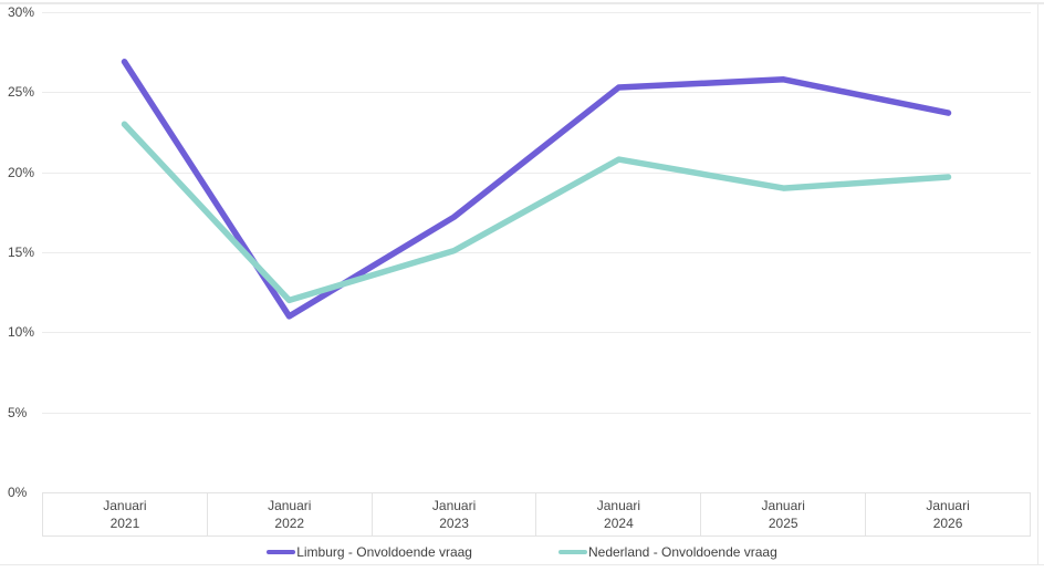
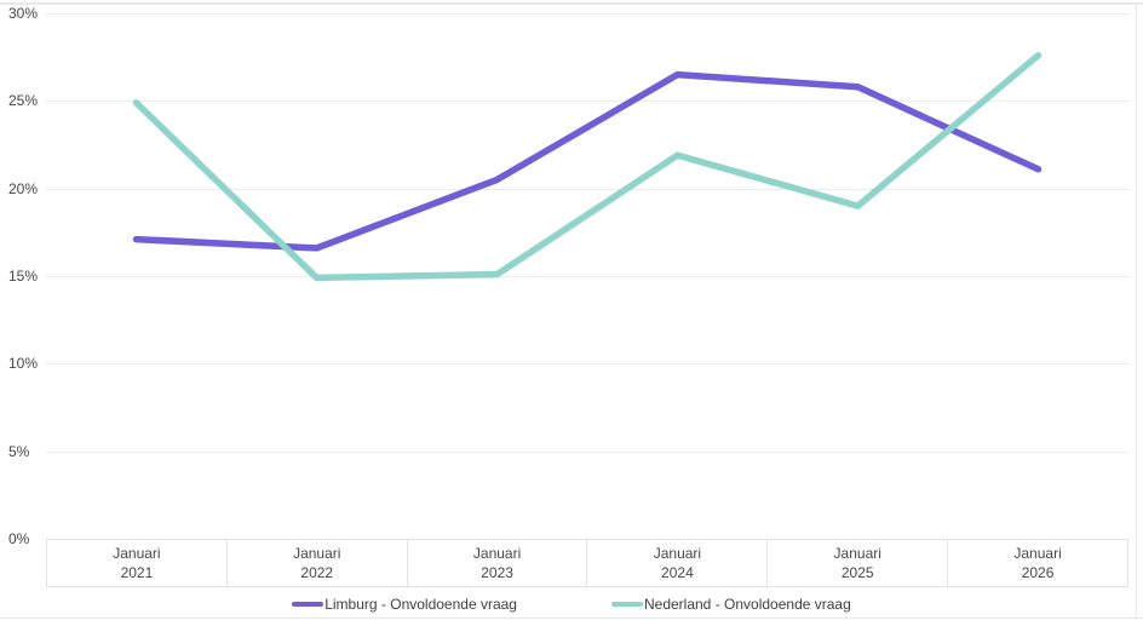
Limburg - Onvoldoende vraag/Januari 2021: 26.9% -> 17.1%
Nederland - Onvoldoende vraag/Januari 2021: 23.0% -> 24.9%
Limburg - Onvoldoende vraag/Januari 2022: 11.0% -> 16.6%
Nederland - Onvoldoende vraag/Januari 2022: 12.0% -> 14.9%
Limburg - Onvoldoende vraag/Januari 2023: 17.2% -> 20.5%
Limburg - Onvoldoende vraag/Januari 2024: 25.3% -> 26.5%
Nederland - Onvoldoende vraag/Januari 2024: 20.8% -> 21.9%
Limburg - Onvoldoende vraag/Januari 2026: 23.7% -> 21.1%
Nederland - Onvoldoende vraag/Januari 2026: 19.7% -> 27.6%
